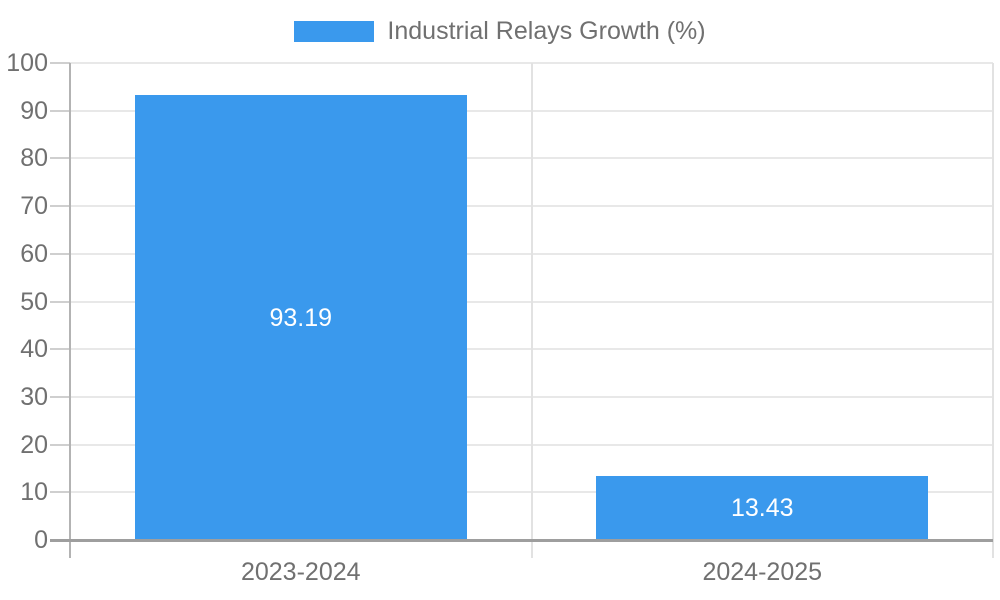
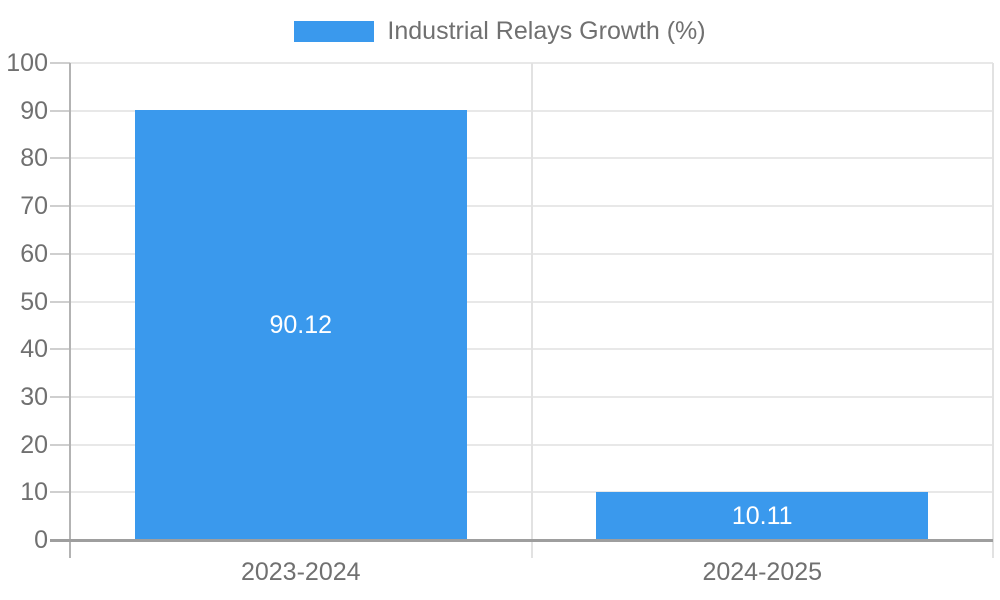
2023-2024: 93.19 -> 90.12
2024-2025: 13.43 -> 10.11
